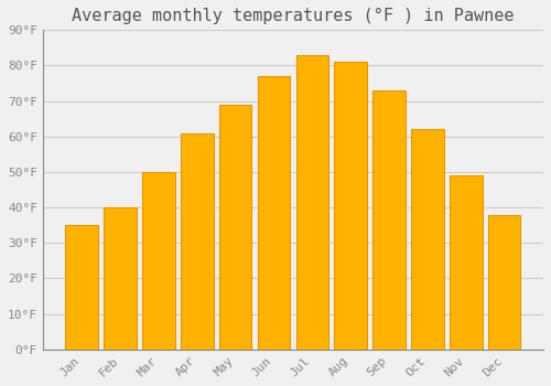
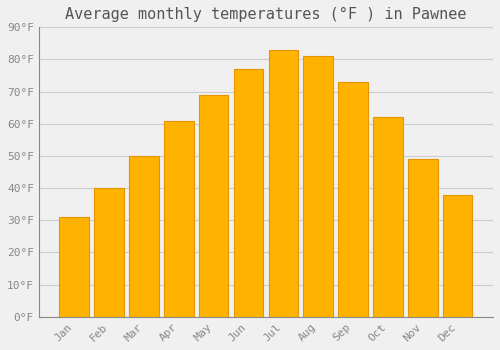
Jan: 35°F -> 31°F
